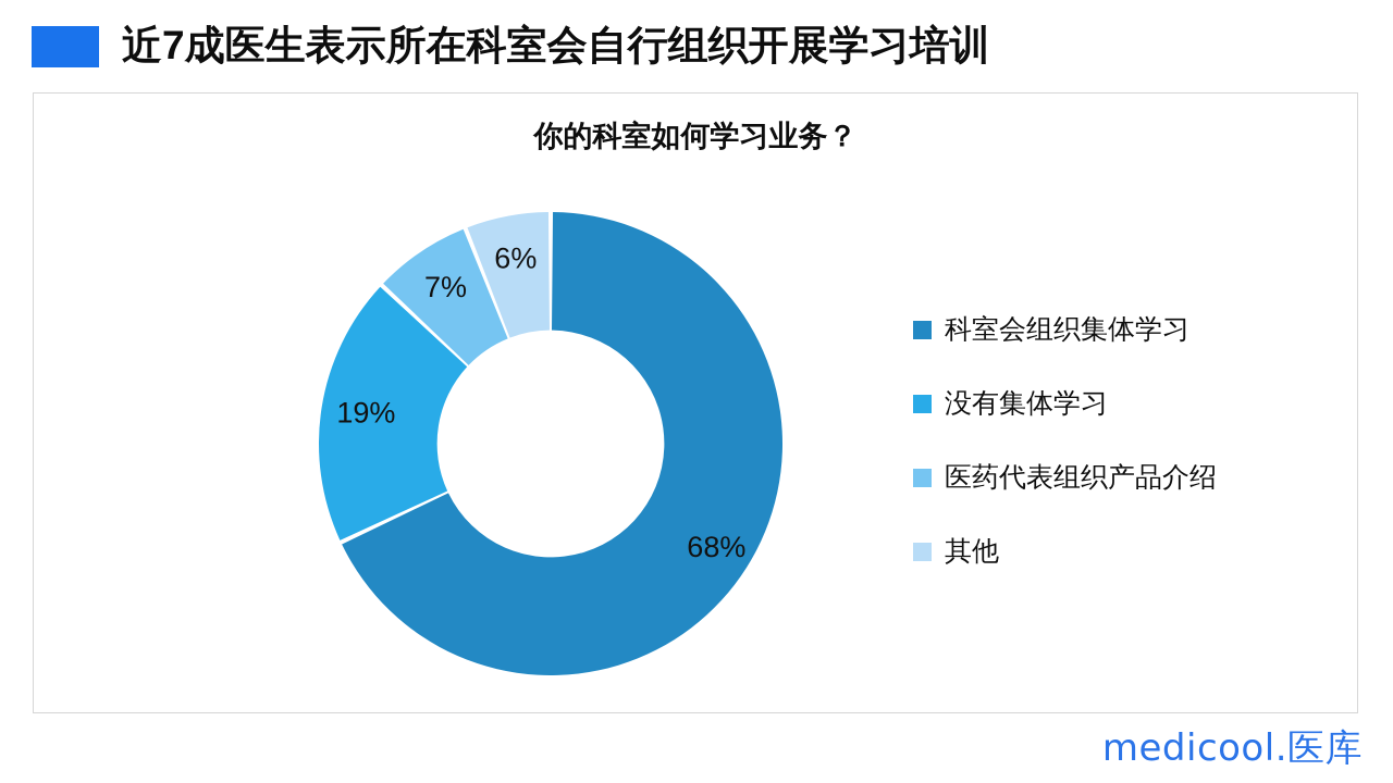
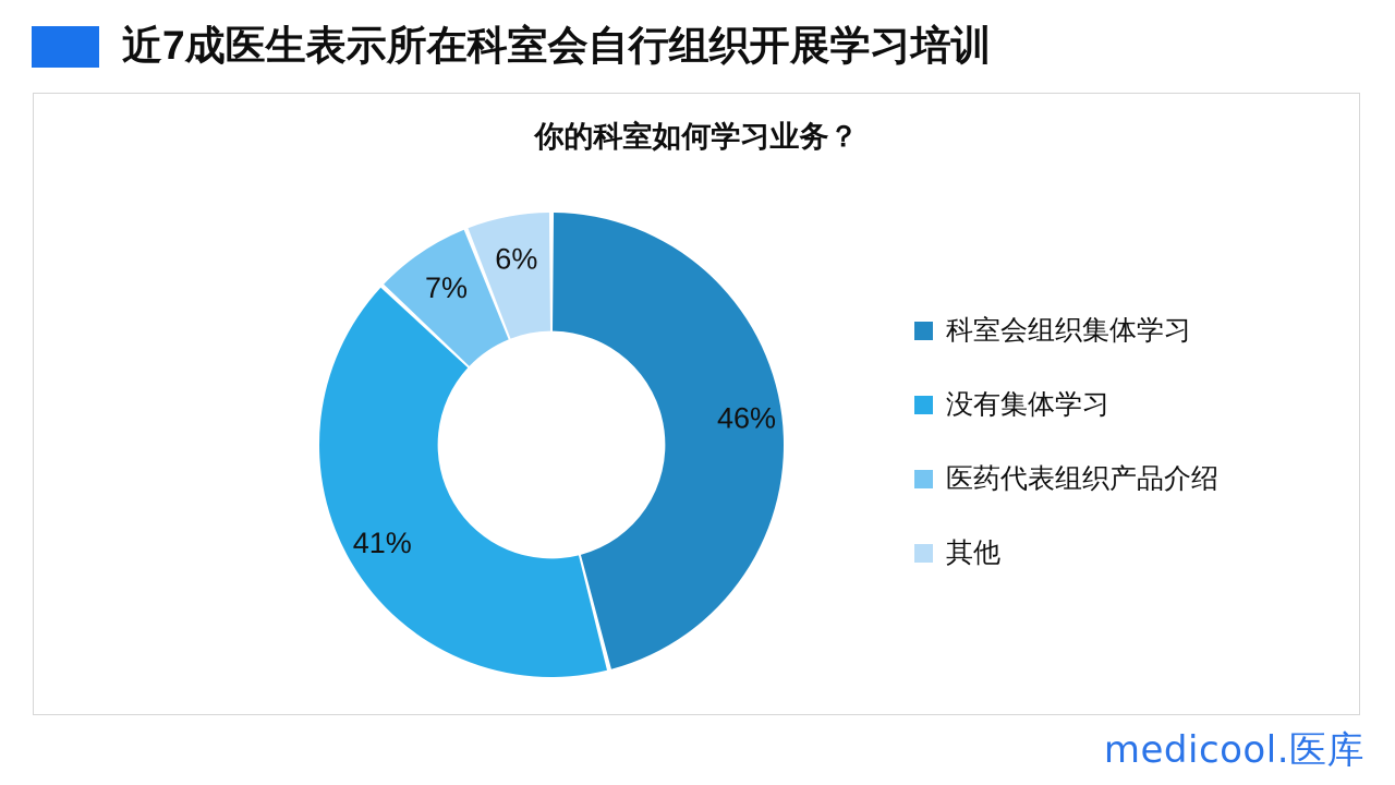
科室会组织集体学习: 68% -> 46%
没有集体学习: 19% -> 41%
